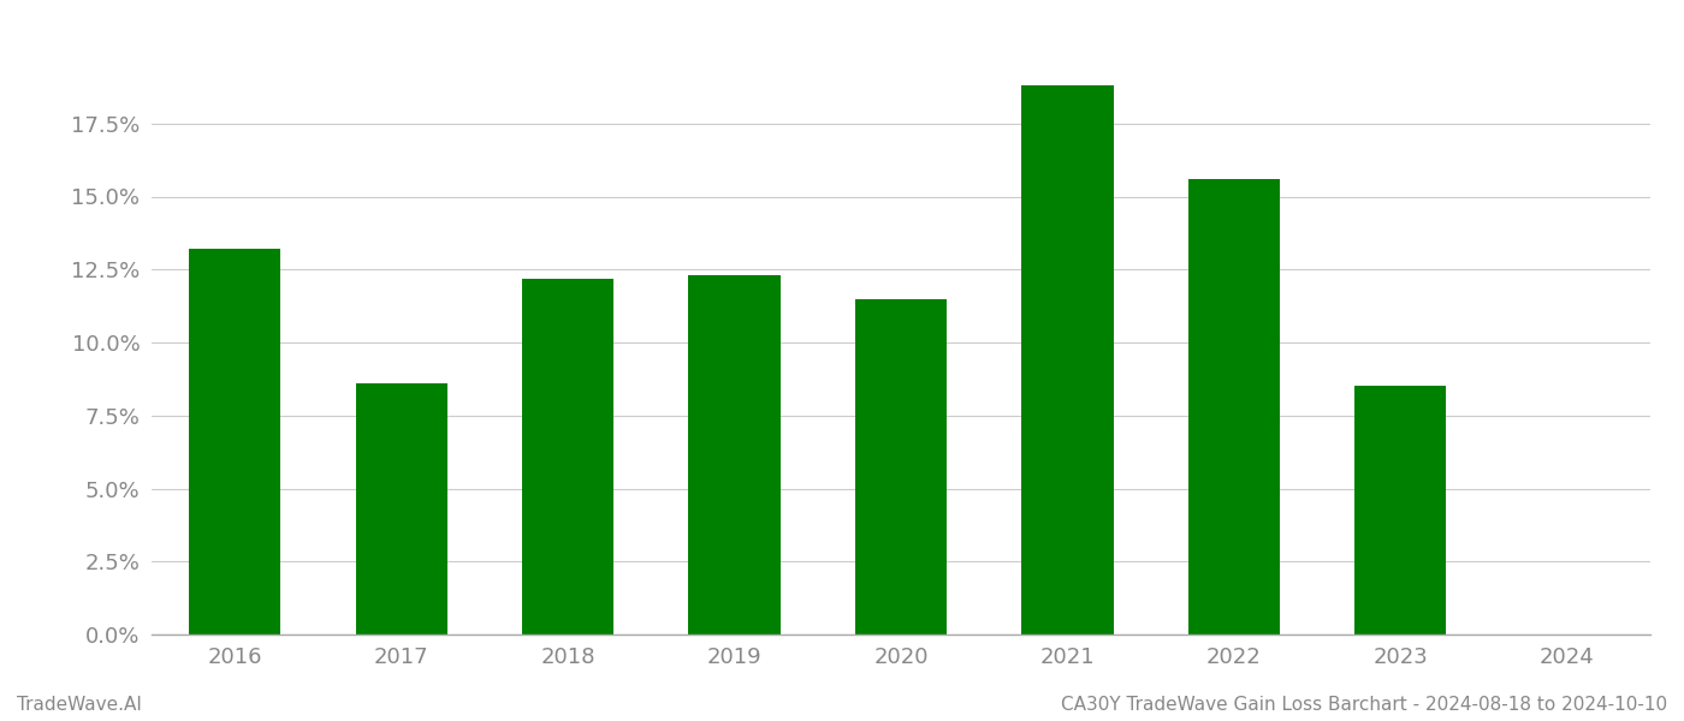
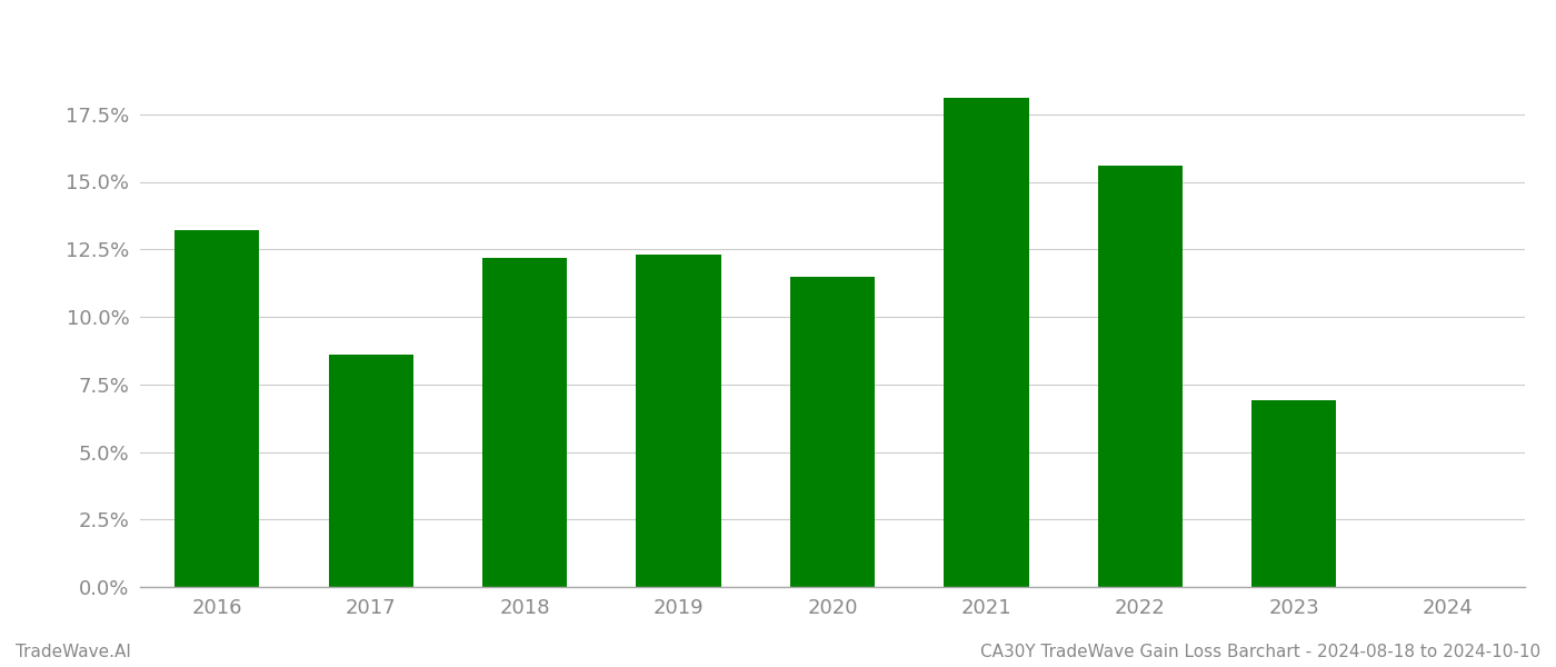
2021: 18.8% -> 18.1%
2023: 8.5% -> 6.9%
